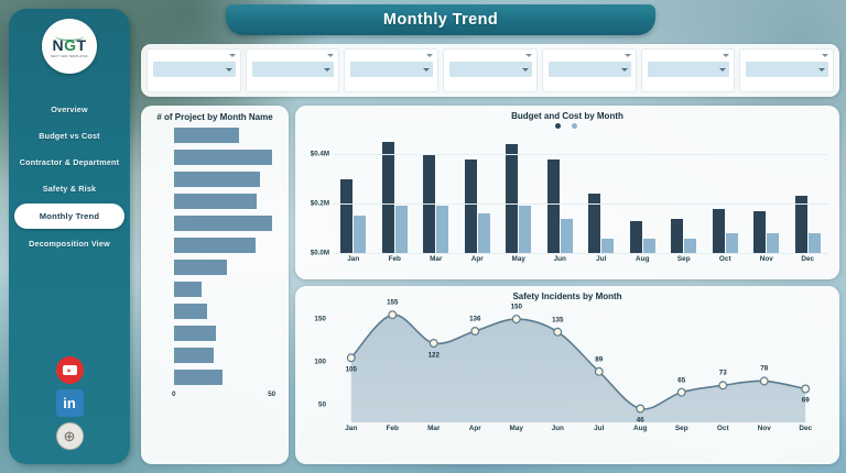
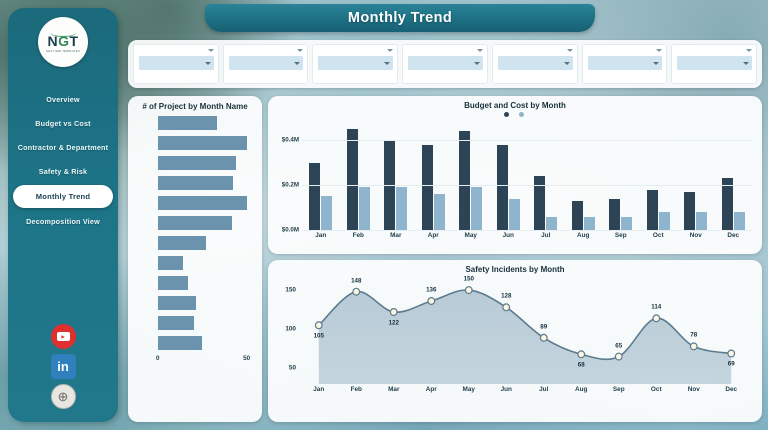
Safety Incidents by Month/Feb: 155 -> 148
Safety Incidents by Month/Jun: 135 -> 128
Safety Incidents by Month/Aug: 46 -> 68
Safety Incidents by Month/Oct: 73 -> 114
